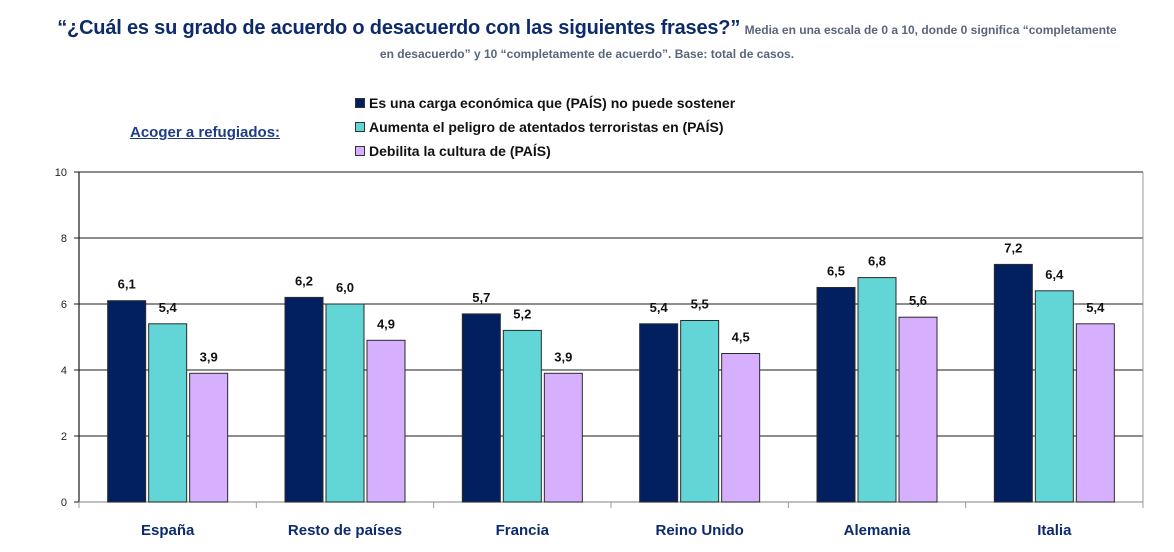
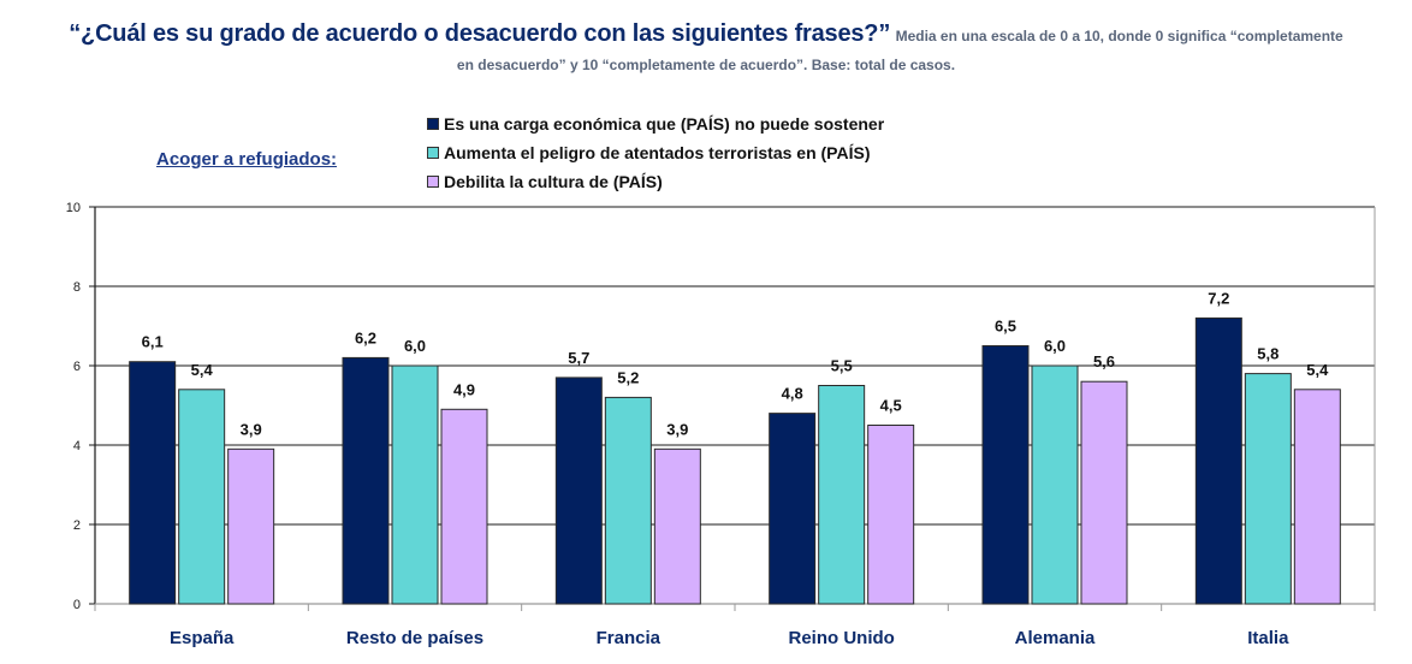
Es una carga económica que (PAÍS) no puede sostener/Reino Unido: 5,4 -> 4,8
Aumenta el peligro de atentados terroristas en (PAÍS)/Alemania: 6,8 -> 6,0
Aumenta el peligro de atentados terroristas en (PAÍS)/Italia: 6,4 -> 5,8
